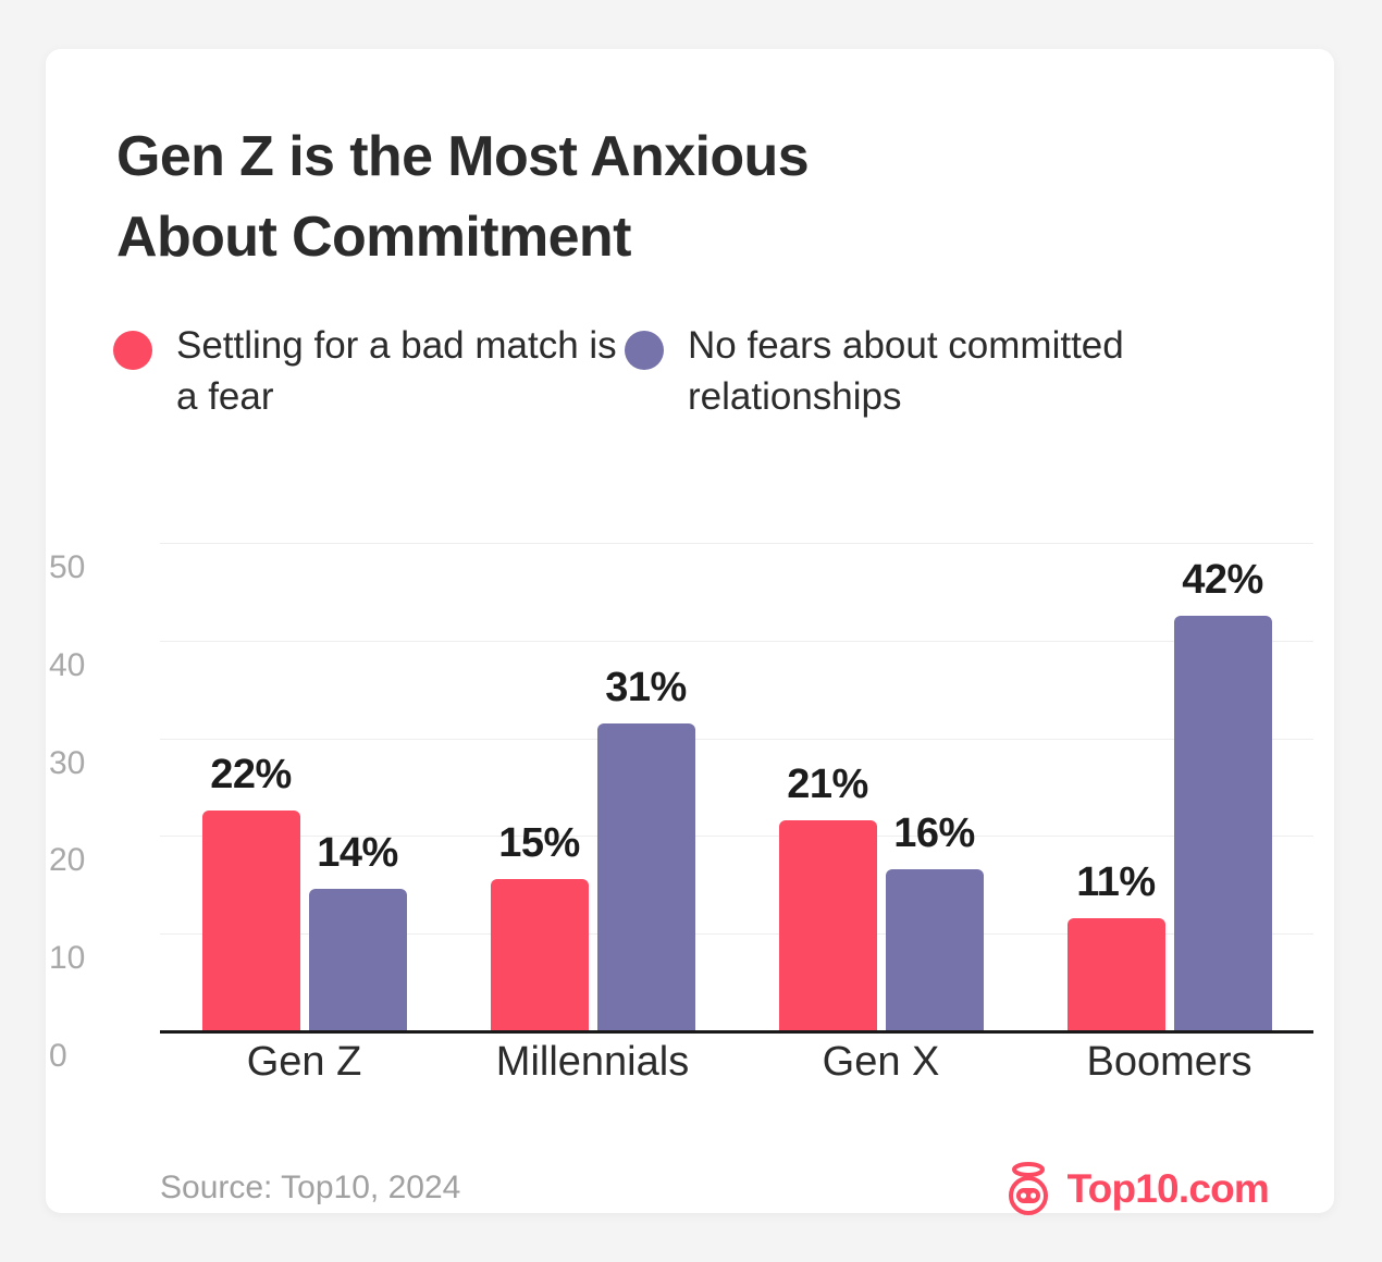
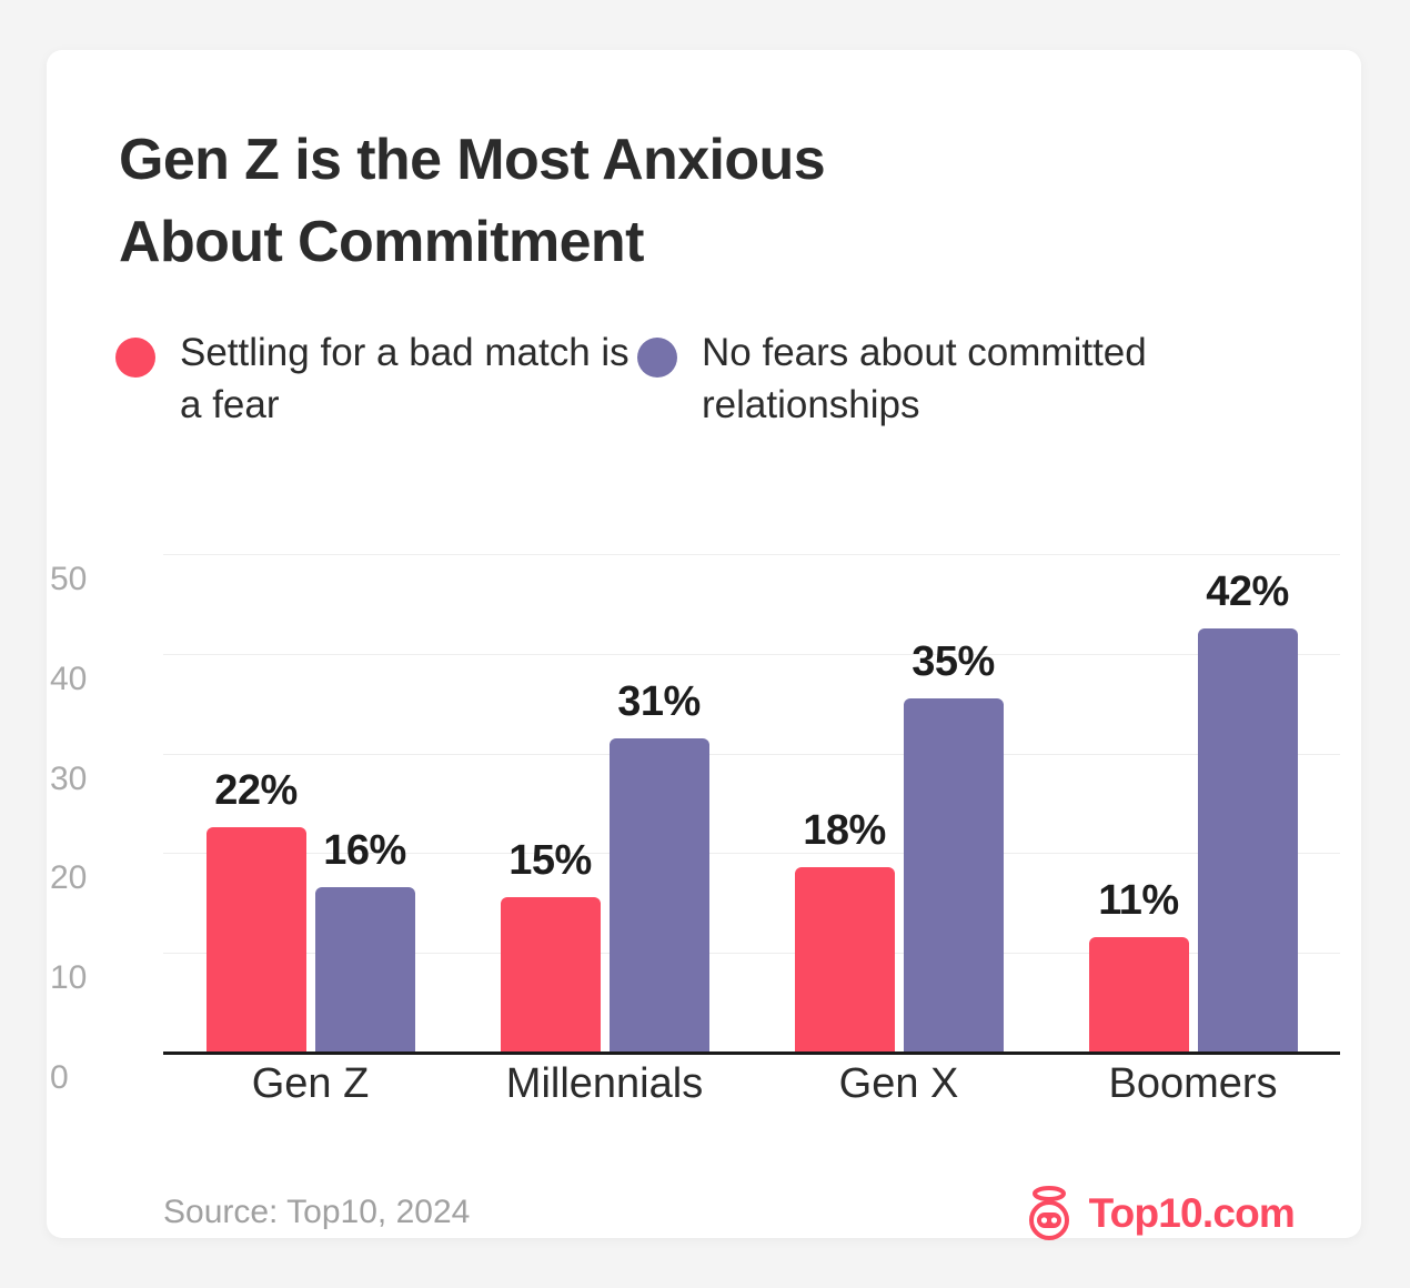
No fears about committed relationships/Gen Z: 14% -> 16%
Settling for a bad match is a fear/Gen X: 21% -> 18%
No fears about committed relationships/Gen X: 16% -> 35%
